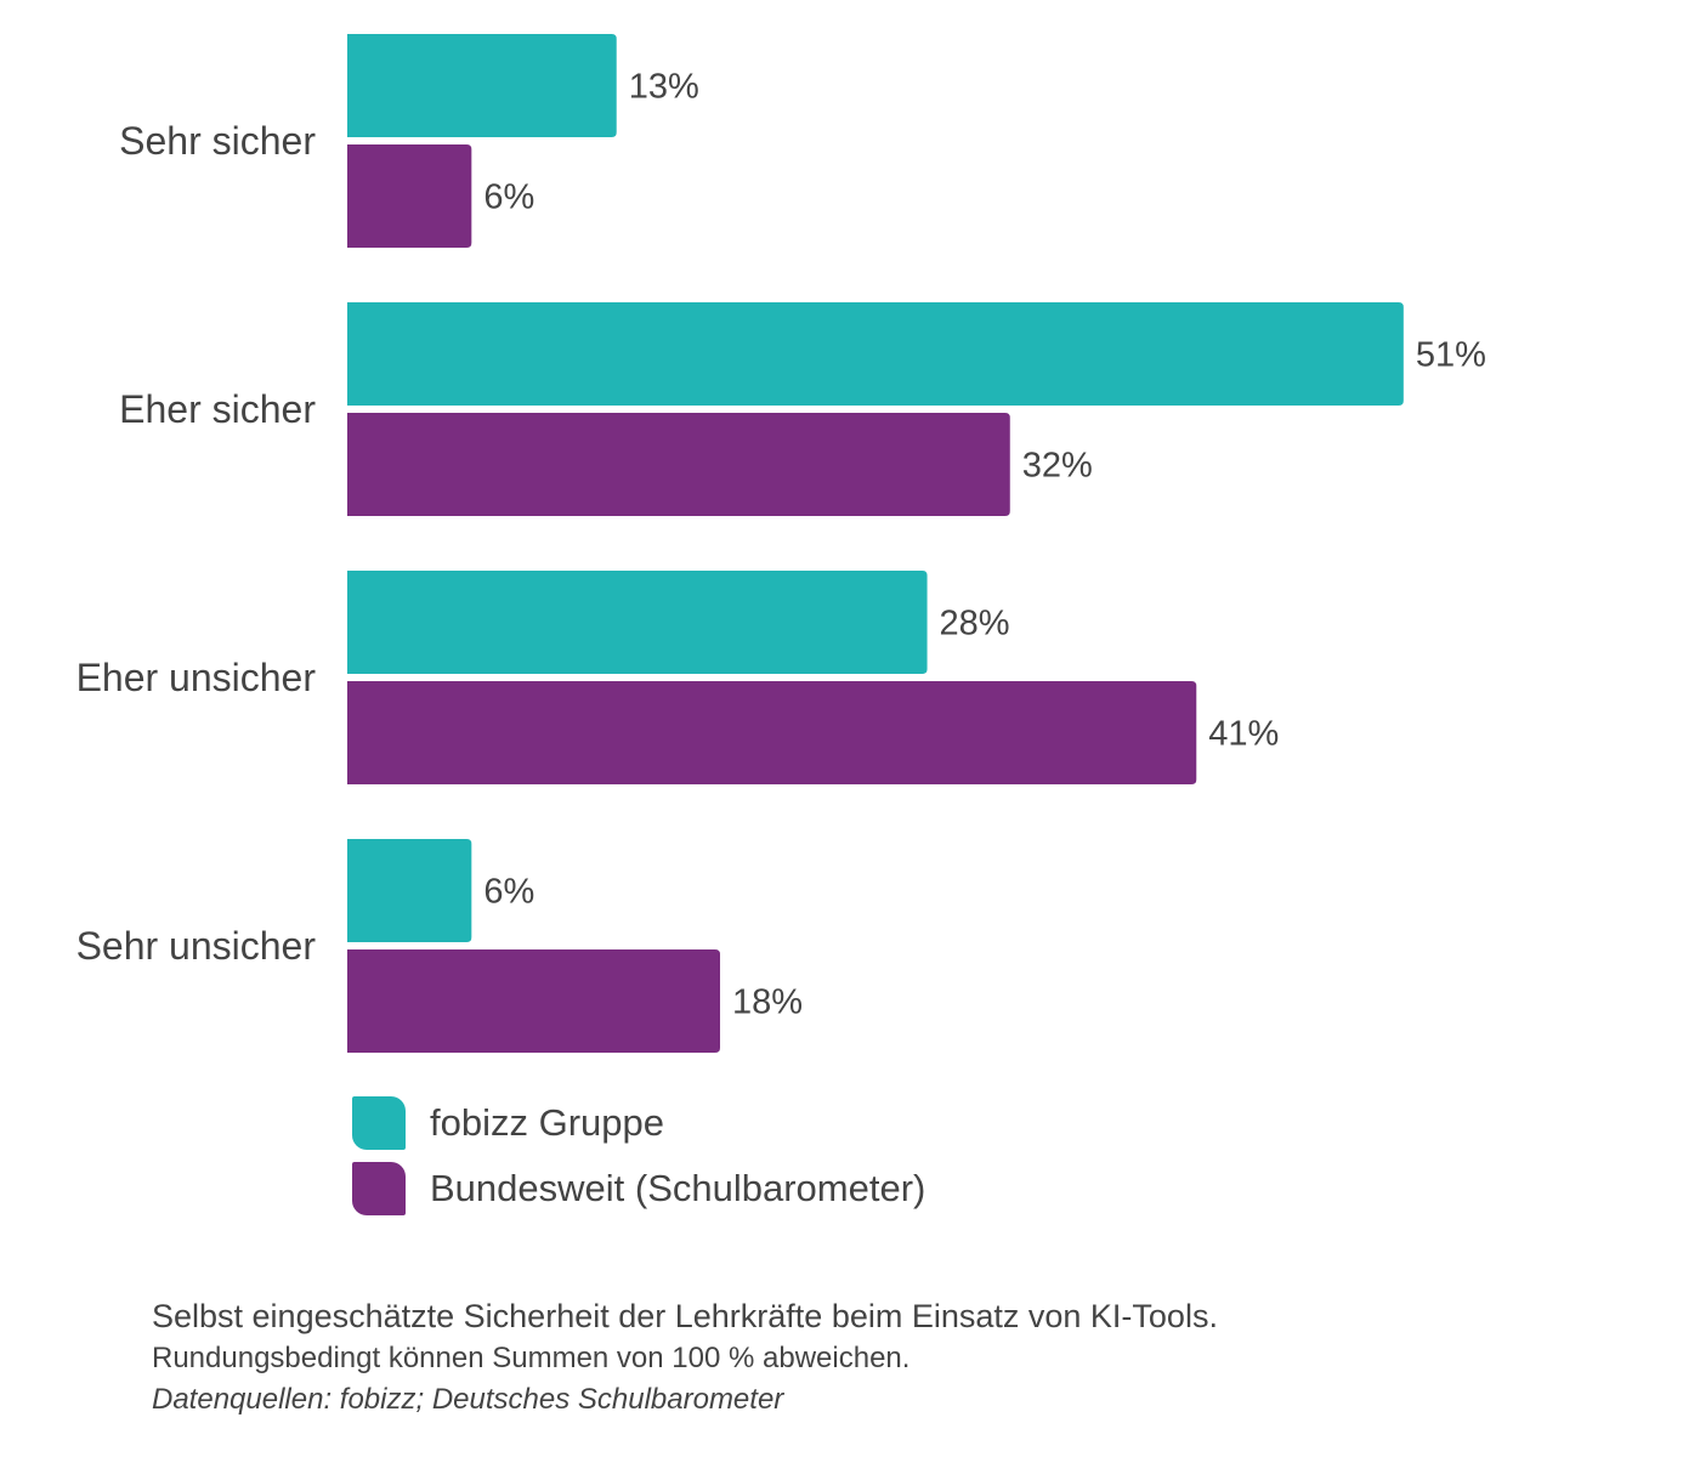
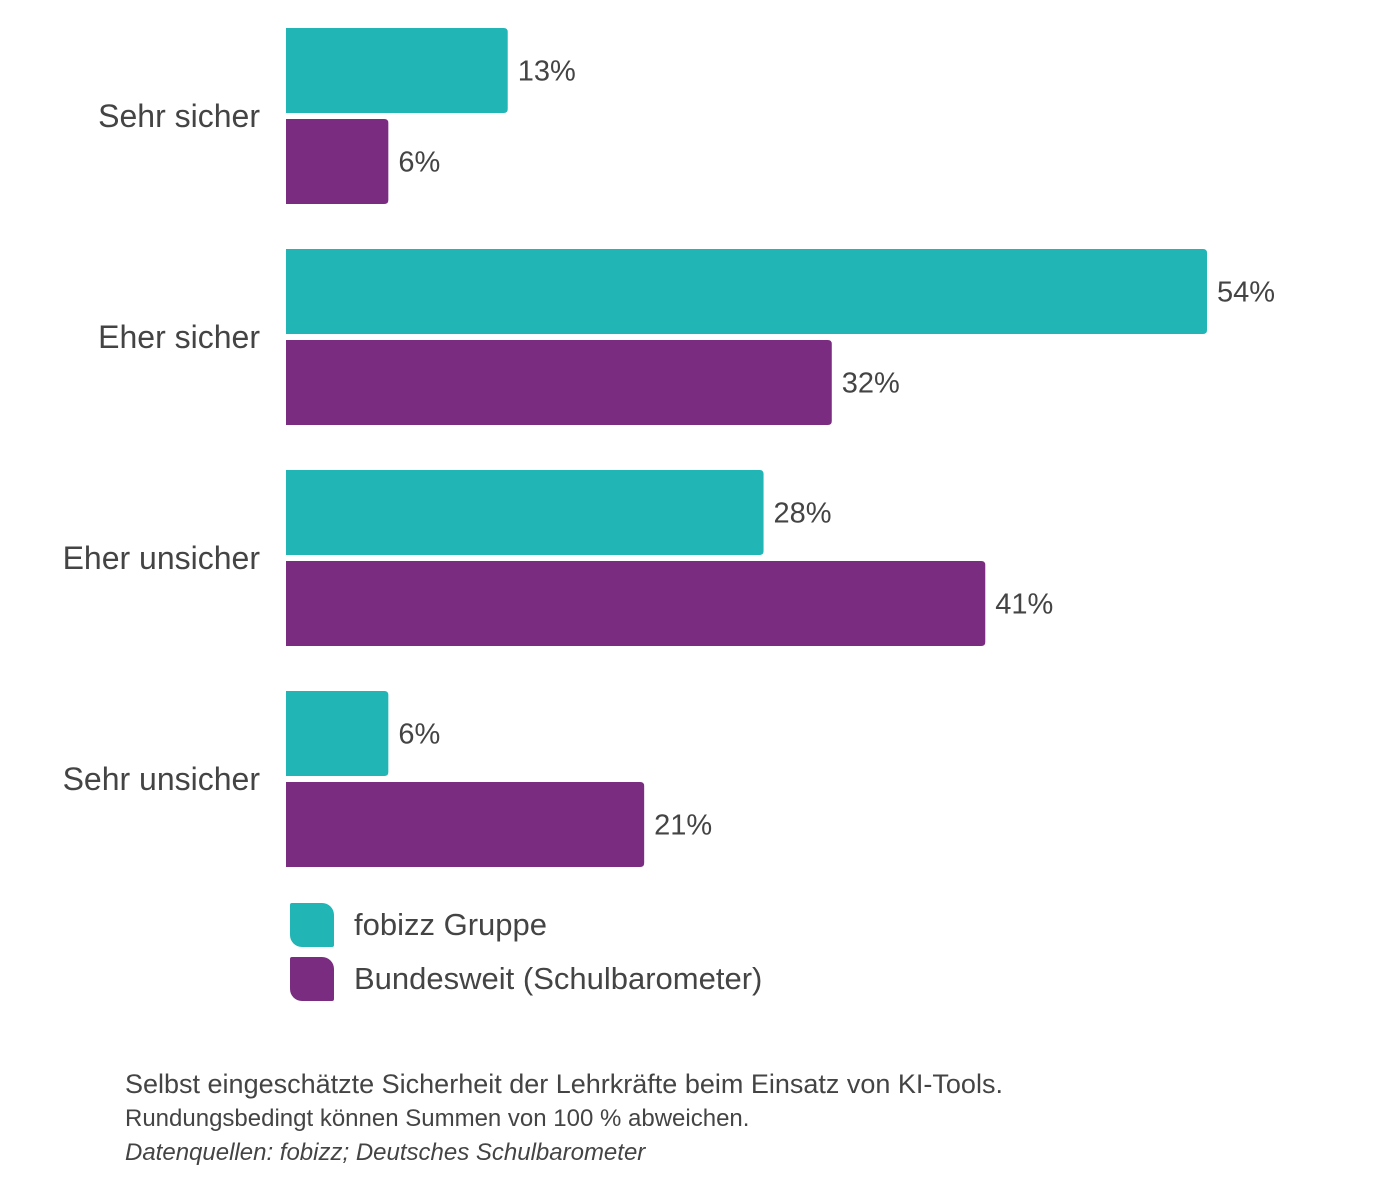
fobizz Gruppe/Eher sicher: 51% -> 54%
Bundesweit (Schulbarometer)/Sehr unsicher: 18% -> 21%
